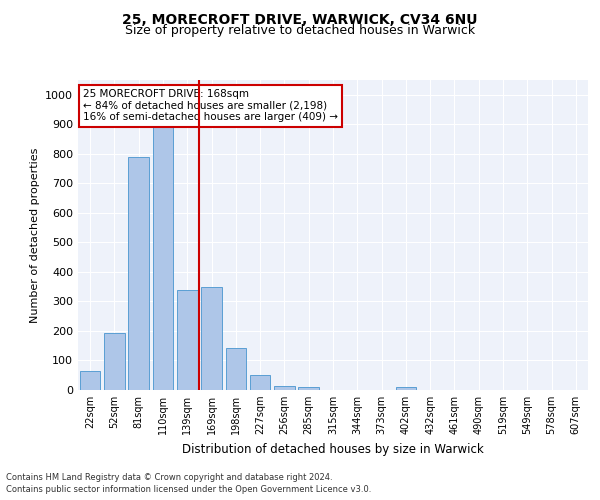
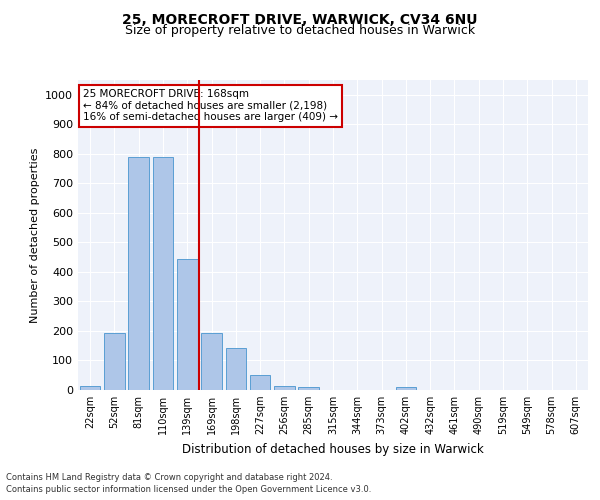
22sqm: 65 -> 15
110sqm: 900 -> 790
139sqm: 340 -> 445
169sqm: 350 -> 193
